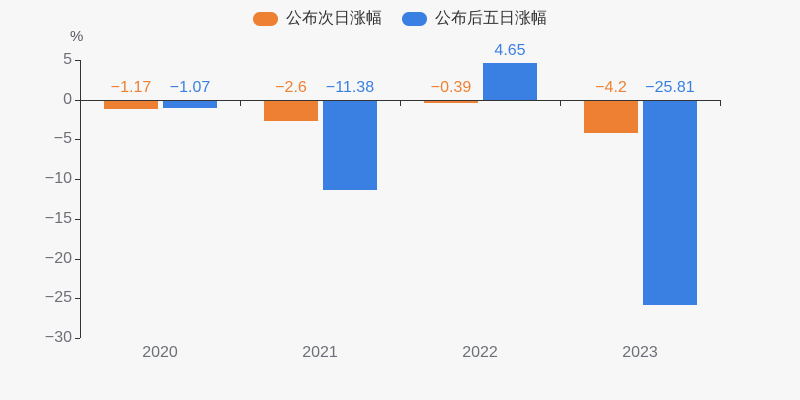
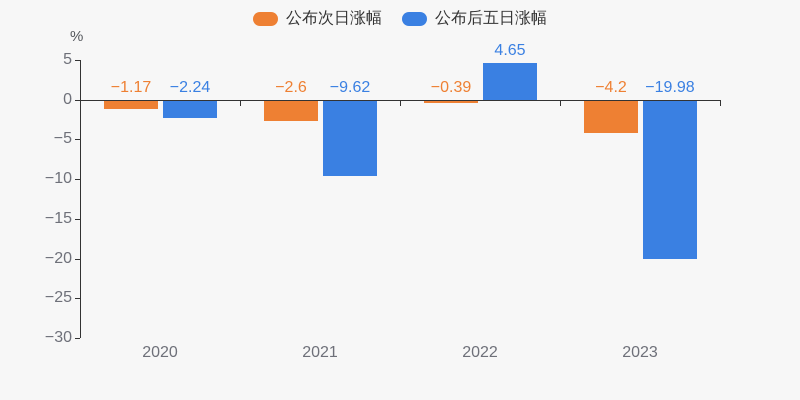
公布后五日涨幅/2020: −1.07 -> −2.24
公布后五日涨幅/2021: −11.38 -> −9.62
公布后五日涨幅/2023: −25.81 -> −19.98
